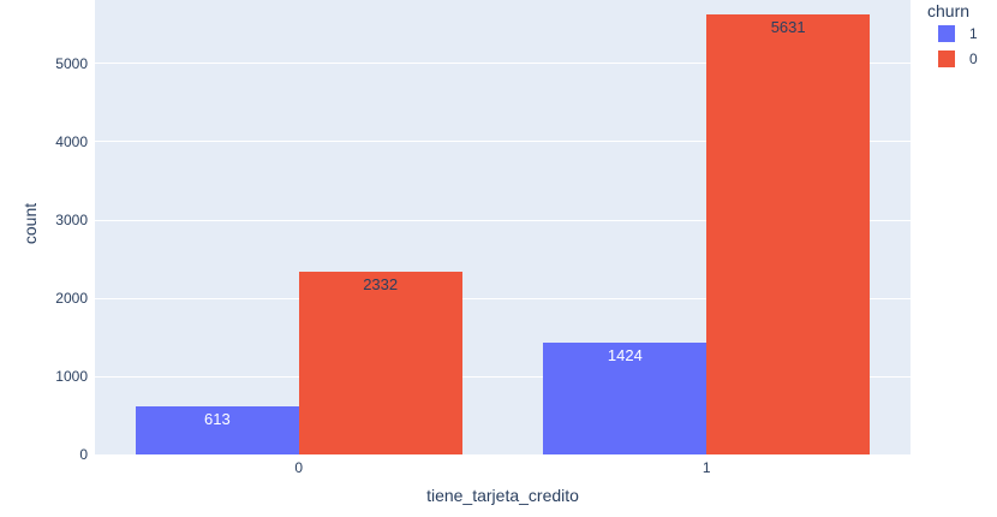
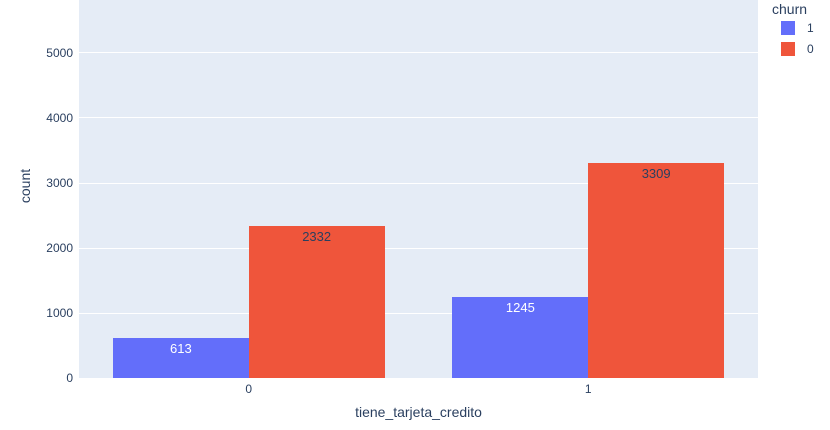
1/1: 1424 -> 1245
0/1: 5631 -> 3309
